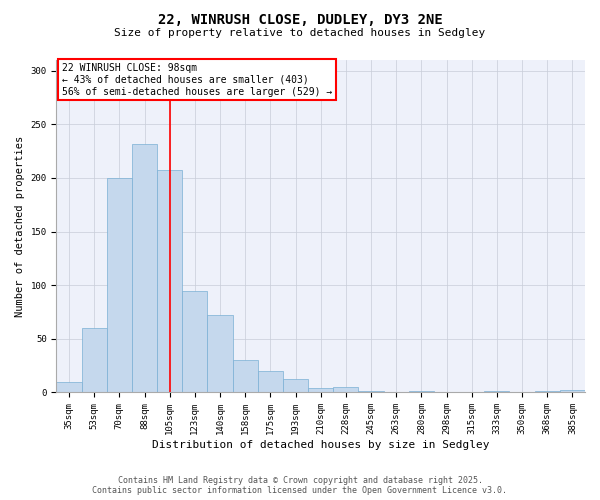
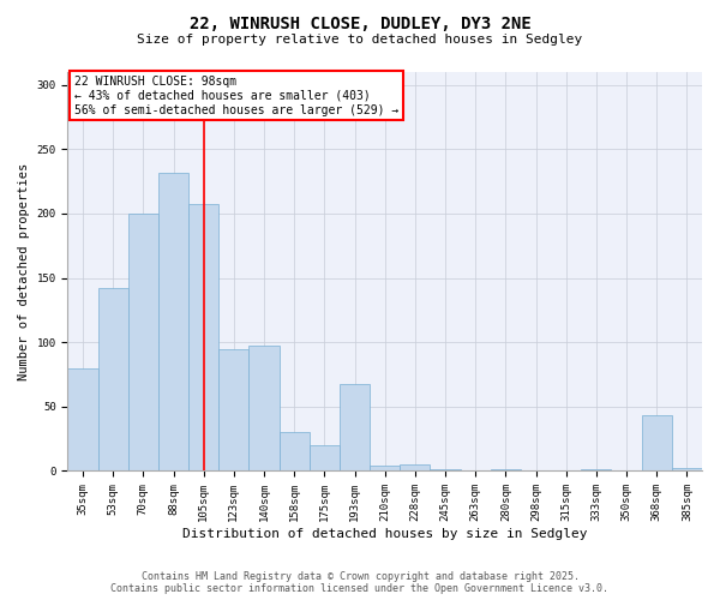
35sqm: 10 -> 80
53sqm: 60 -> 142
140sqm: 72 -> 97
193sqm: 13 -> 68
368sqm: 1 -> 43
